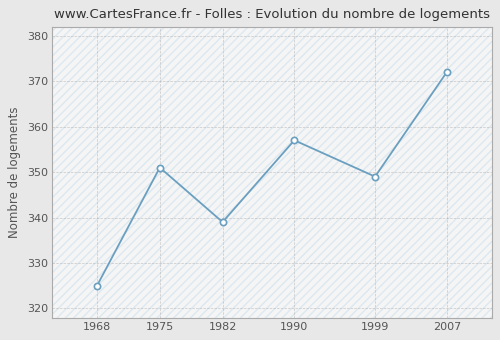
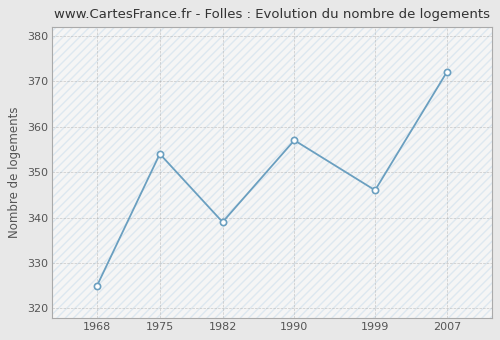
1975: 351 -> 354
1999: 349 -> 346
